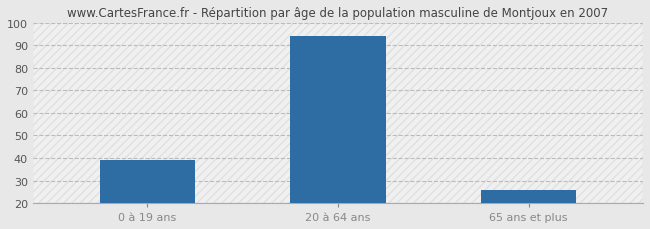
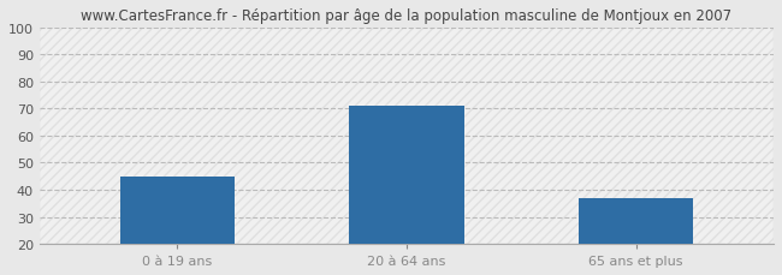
0 à 19 ans: 39 -> 45
20 à 64 ans: 94 -> 71
65 ans et plus: 26 -> 37
